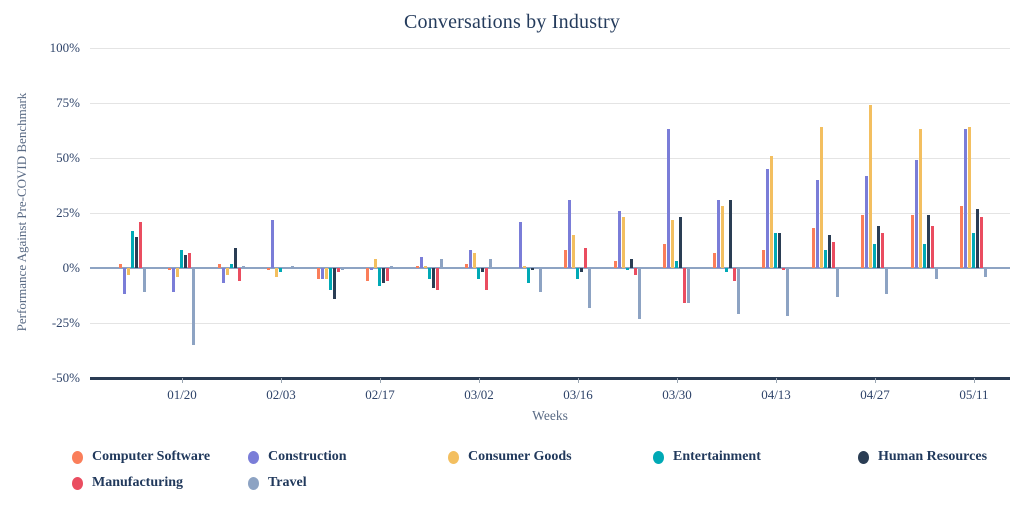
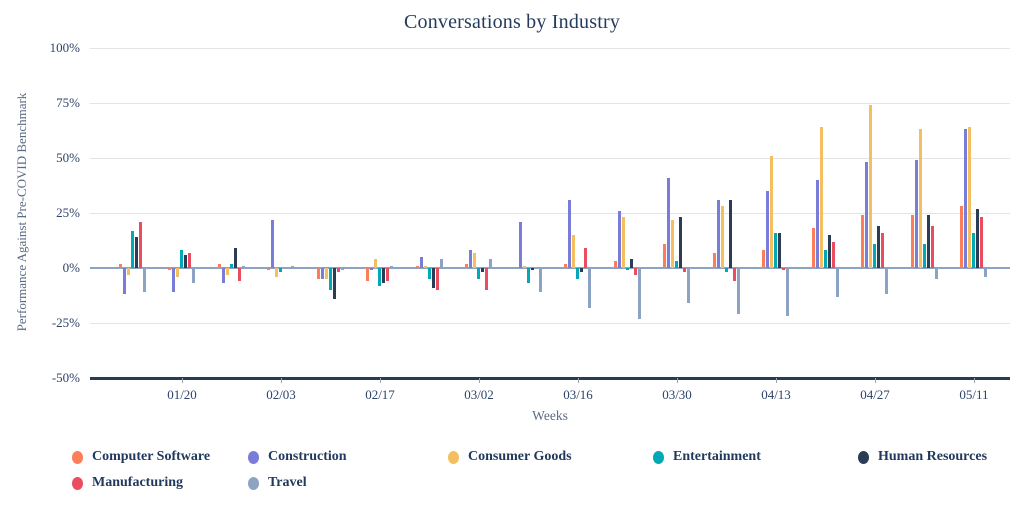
Travel/01/20: -35% -> -7%
Computer Software/03/16: 8% -> 2%
Construction/03/30: 63% -> 41%
Manufacturing/03/30: -16% -> -2%
Construction/04/13: 45% -> 35%
Construction/04/27: 42% -> 48%
